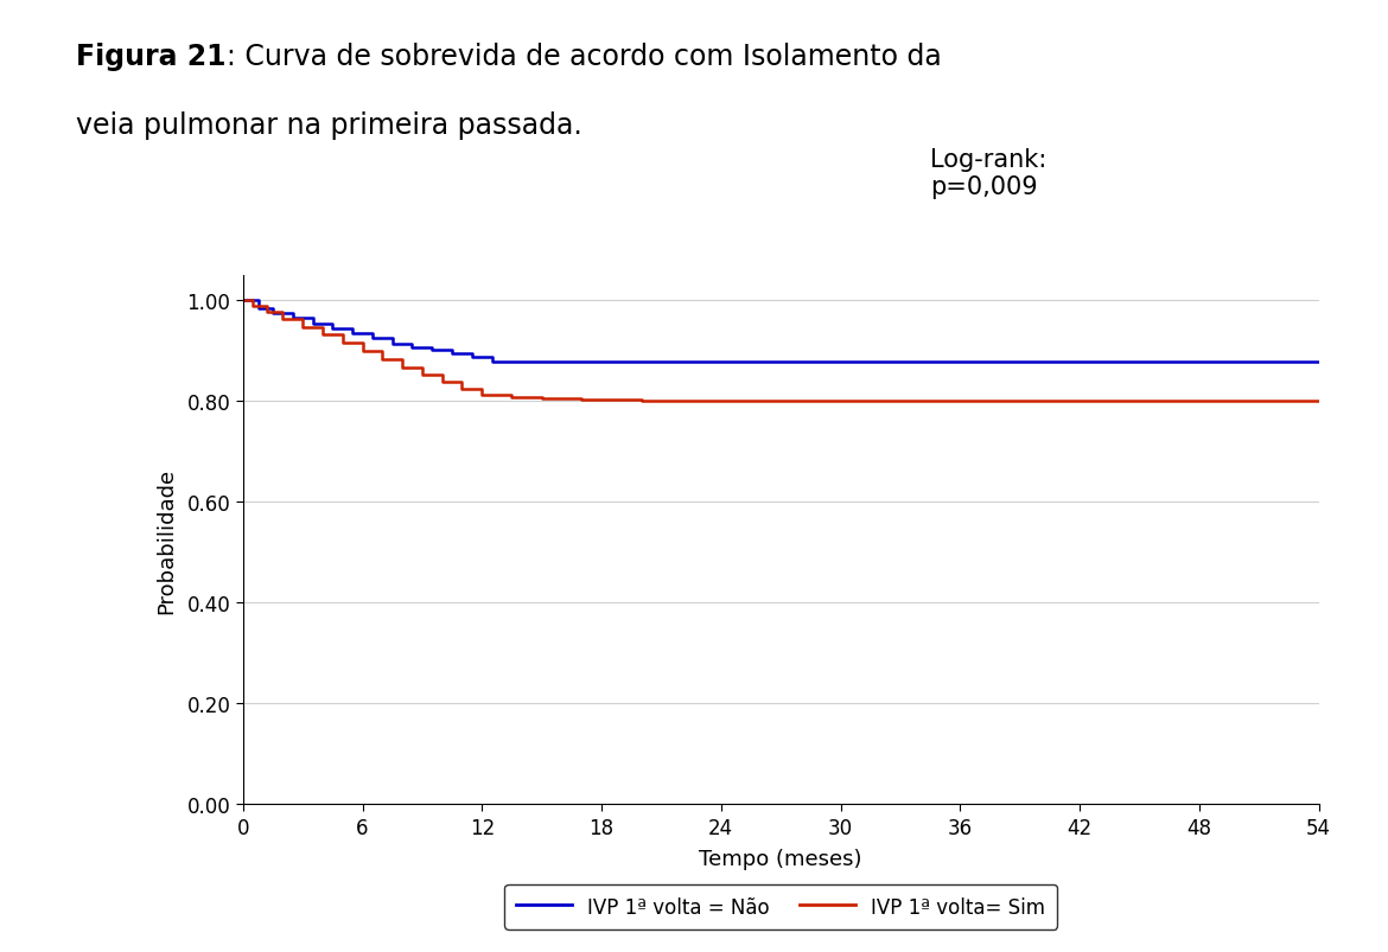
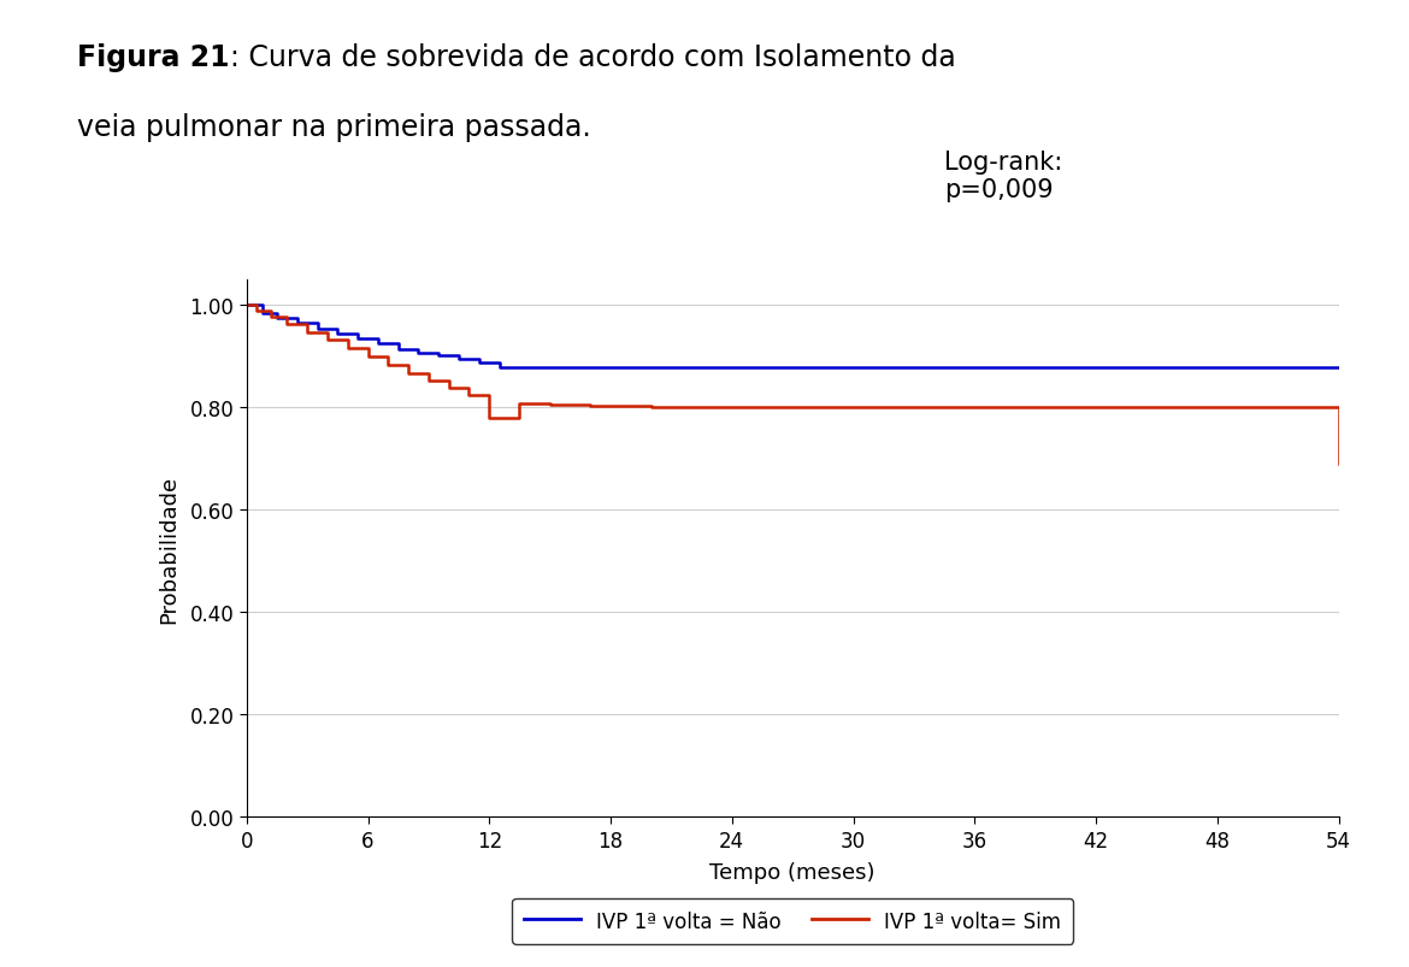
IVP 1ª volta= Sim/12: 0.813 -> 0.780
IVP 1ª volta= Sim/54: 0.800 -> 0.690
